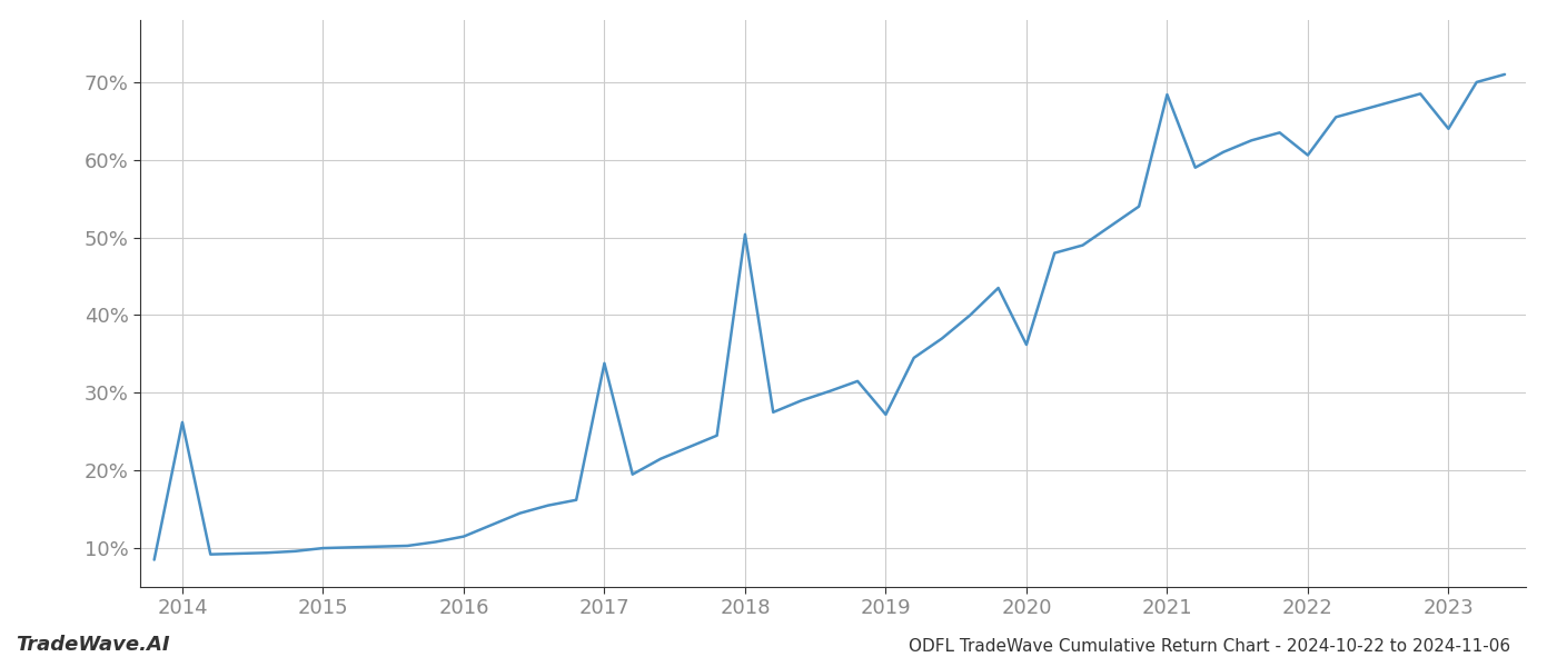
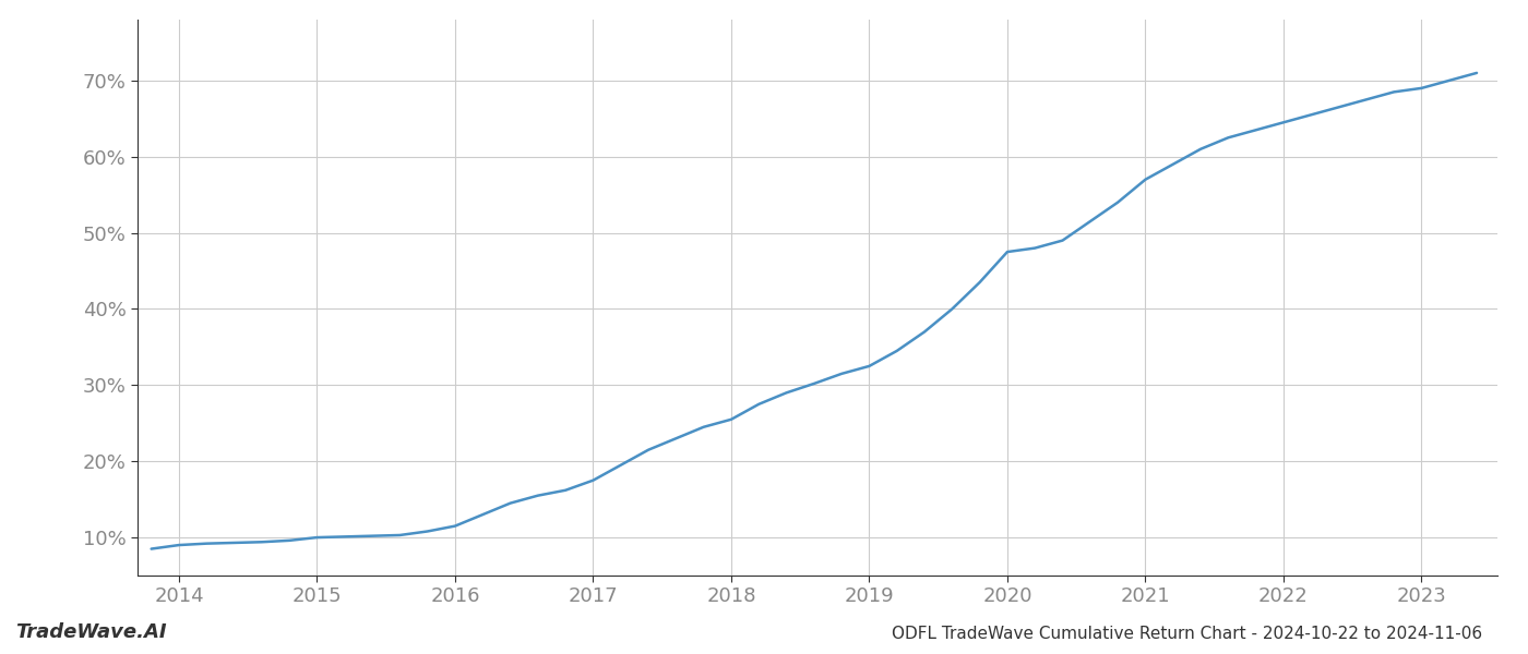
2014: 26.2% -> 9.0%
2017: 33.8% -> 17.5%
2018: 50.4% -> 25.5%
2019: 27.2% -> 32.5%
2020: 36.2% -> 47.5%
2021: 68.4% -> 57.0%
2022: 60.6% -> 64.5%
2023: 64.0% -> 69.0%
